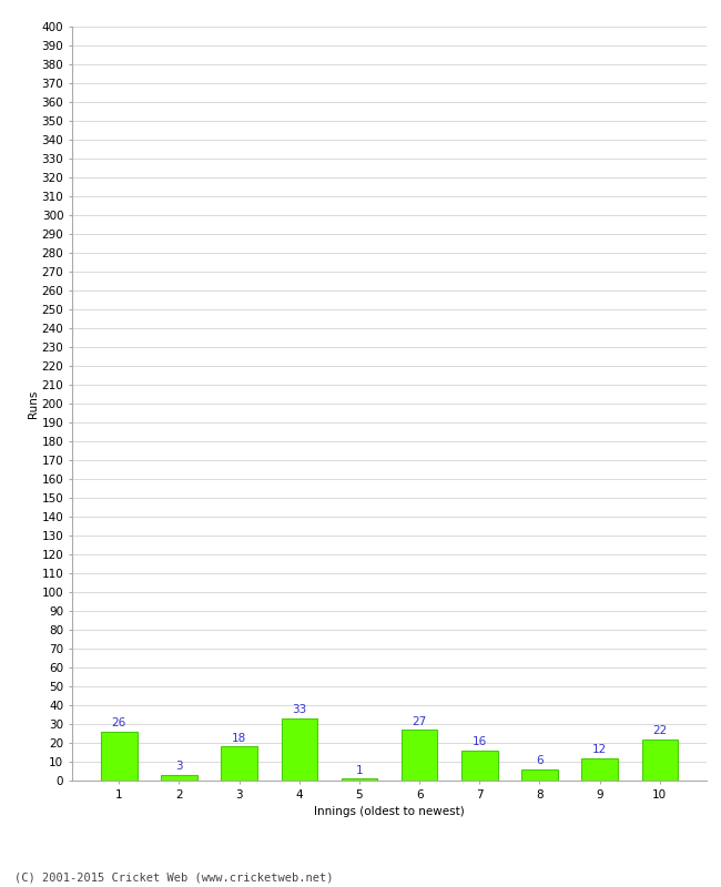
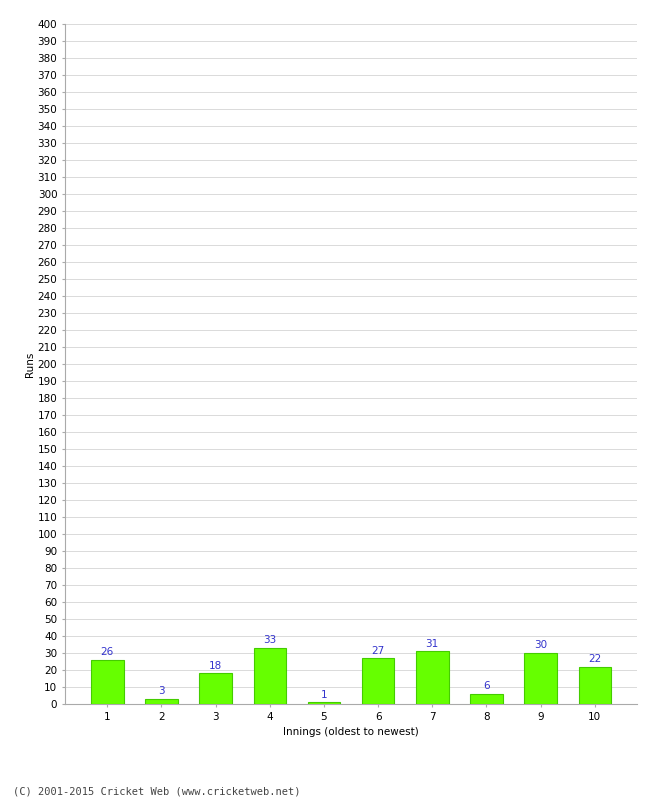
7: 16 -> 31
9: 12 -> 30
